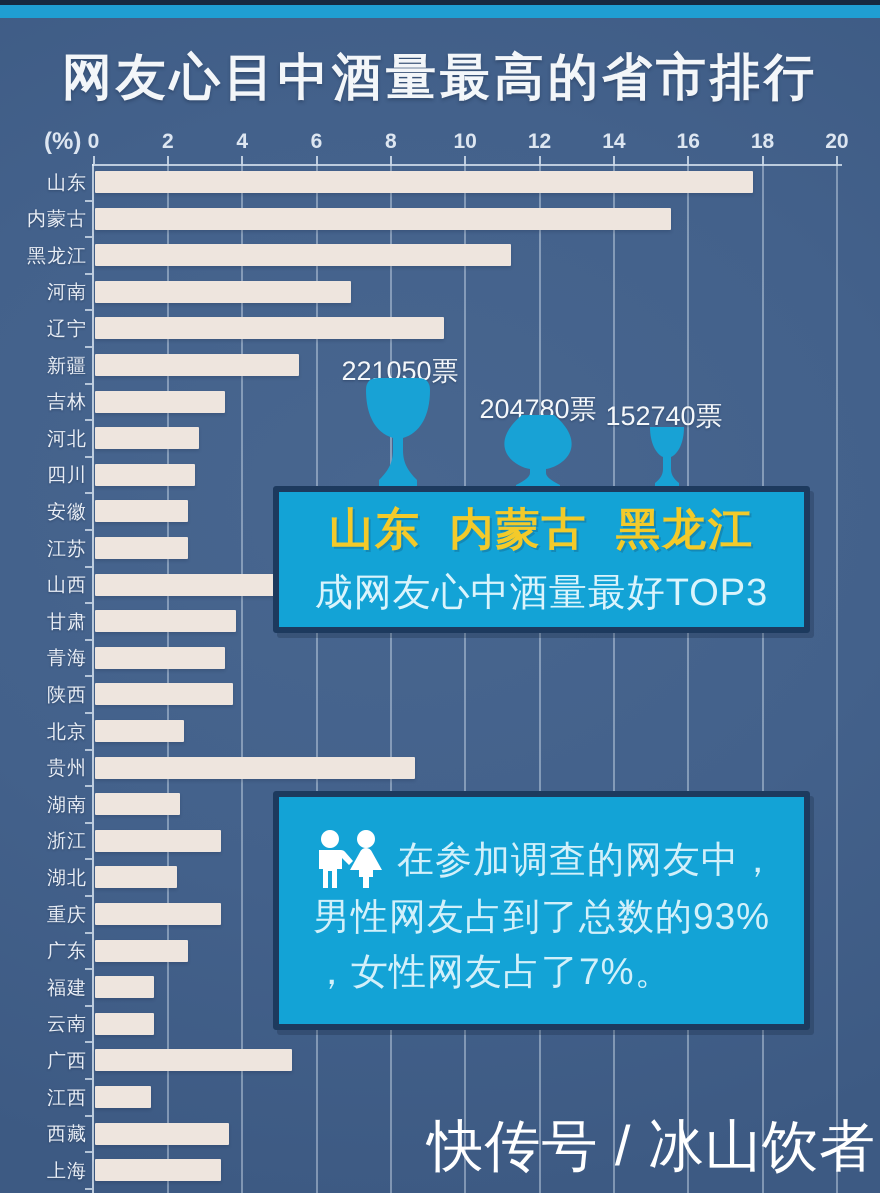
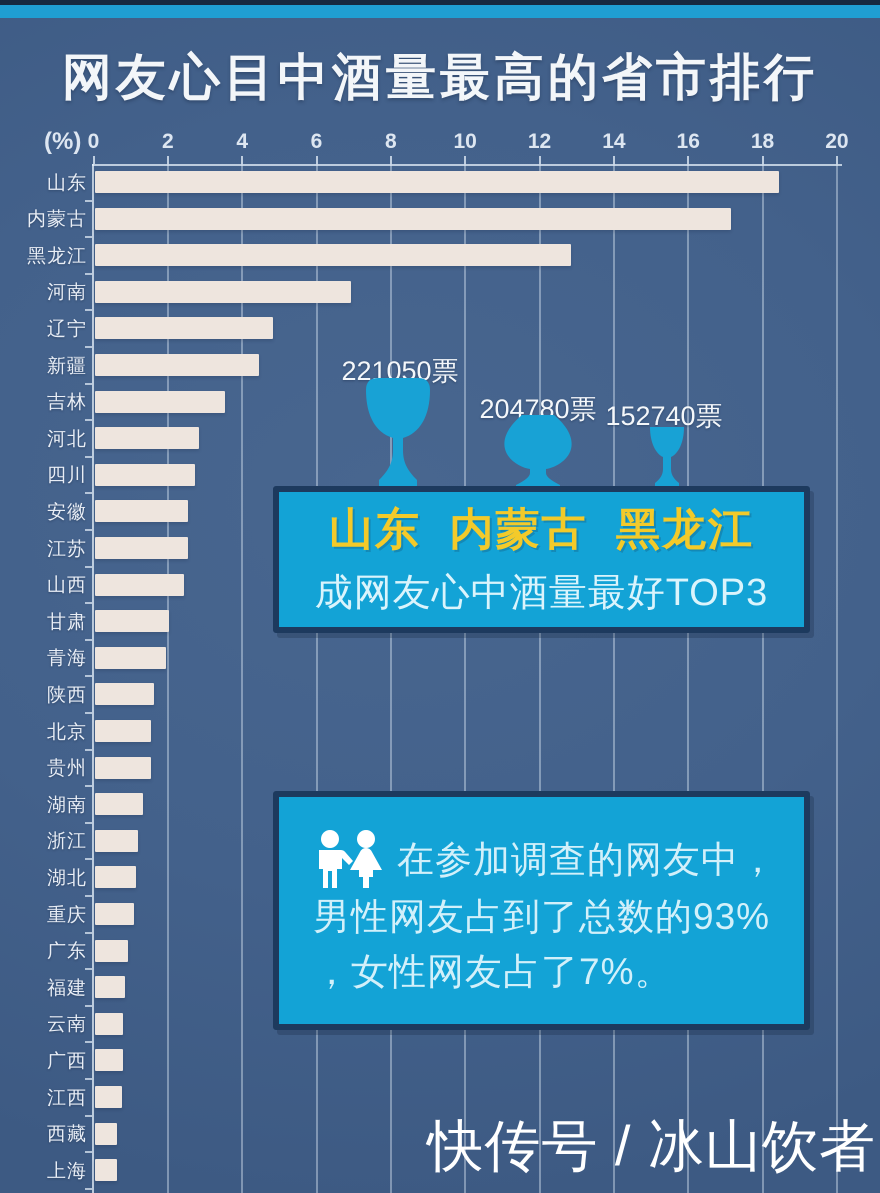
山东: 17.7 -> 18.4
内蒙古: 15.5 -> 17.1
黑龙江: 11.2 -> 12.8
辽宁: 9.4 -> 4.8
新疆: 5.5 -> 4.4
山西: 6.6 -> 2.4
甘肃: 3.8 -> 2.0
青海: 3.5 -> 1.9
陕西: 3.7 -> 1.6
北京: 2.4 -> 1.5
贵州: 8.6 -> 1.5
湖南: 2.3 -> 1.3
浙江: 3.4 -> 1.1
湖北: 2.2 -> 1.1
重庆: 3.4 -> 1.1
广东: 2.5 -> 0.9
福建: 1.6 -> 0.8
云南: 1.6 -> 0.8
广西: 5.3 -> 0.8
江西: 1.5 -> 0.7
西藏: 3.6 -> 0.6
上海: 3.4 -> 0.6
